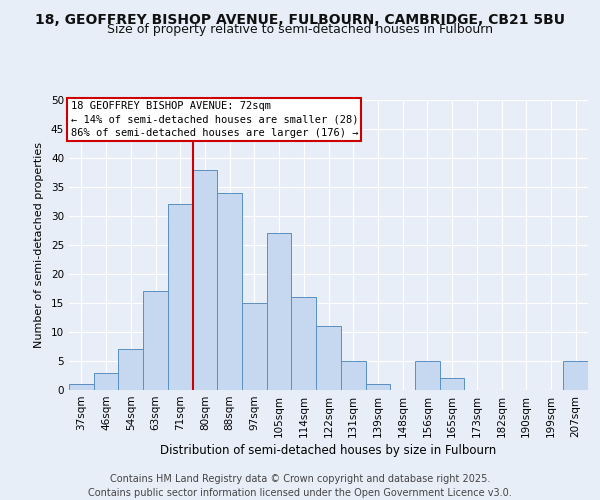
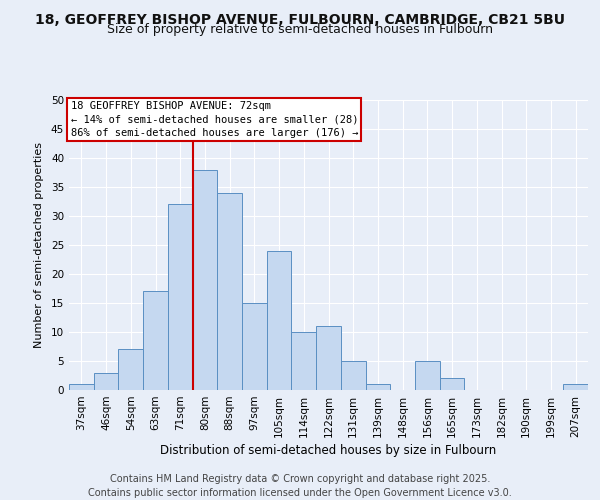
105sqm: 27 -> 24
114sqm: 16 -> 10
207sqm: 5 -> 1
